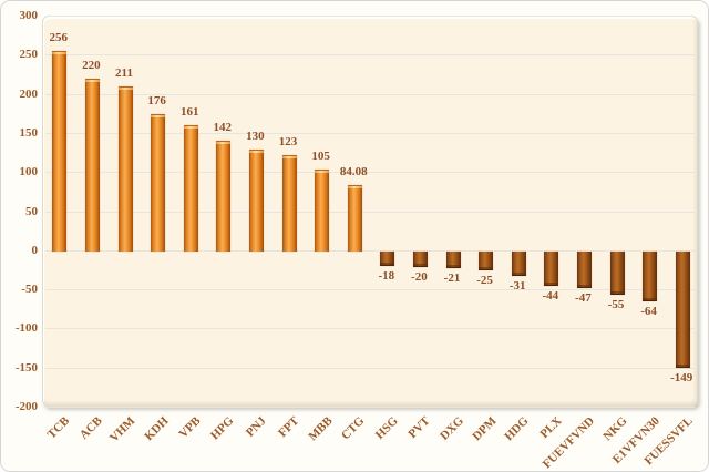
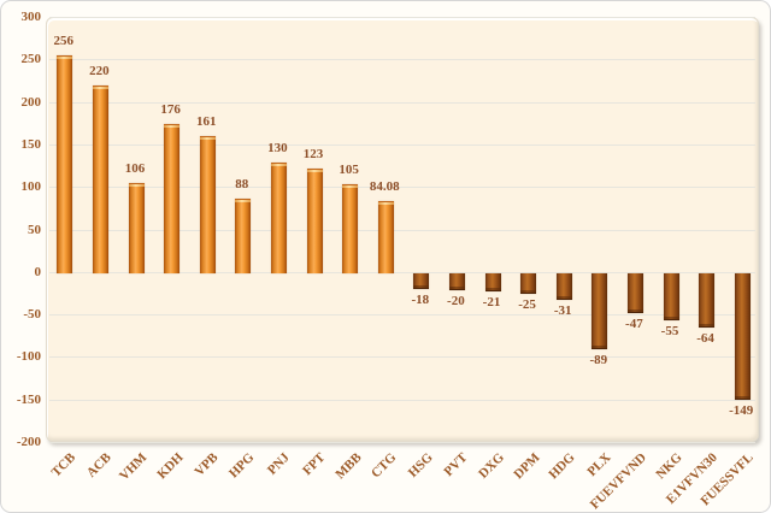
VHM: 211 -> 106
HPG: 142 -> 88
PLX: -44 -> -89
